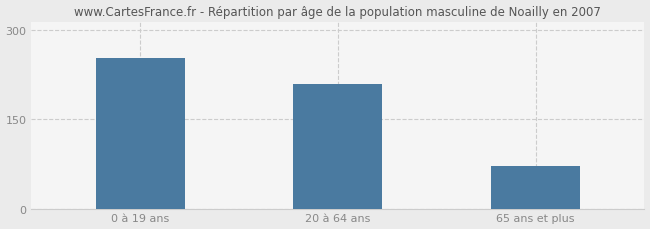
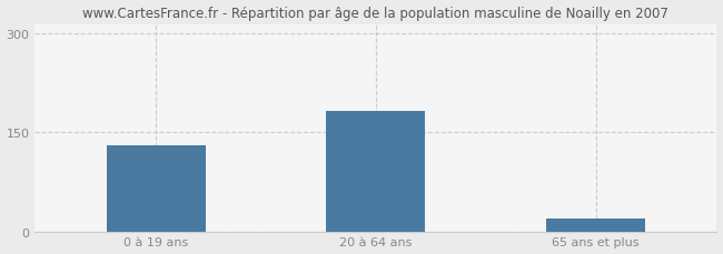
0 à 19 ans: 254 -> 130
20 à 64 ans: 210 -> 182
65 ans et plus: 72 -> 20
